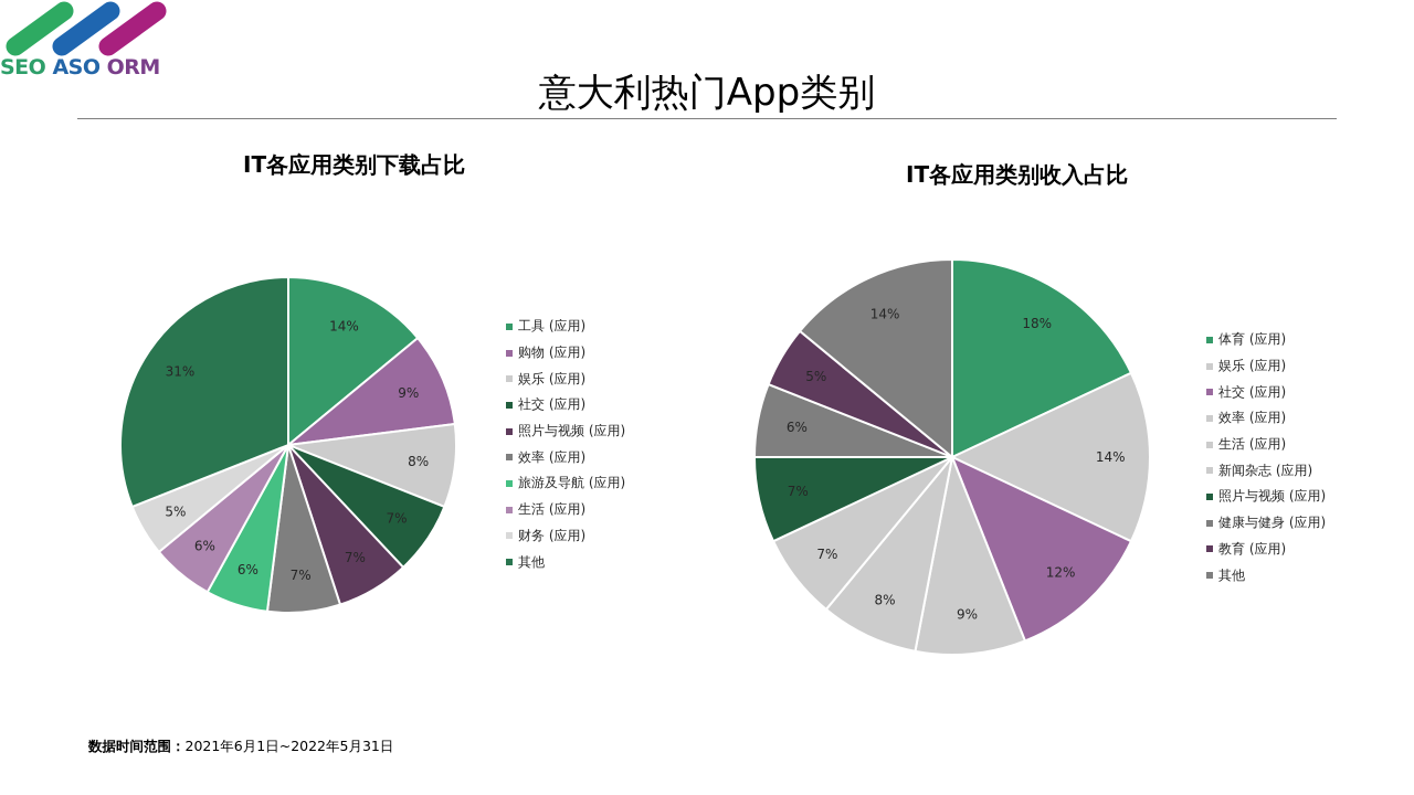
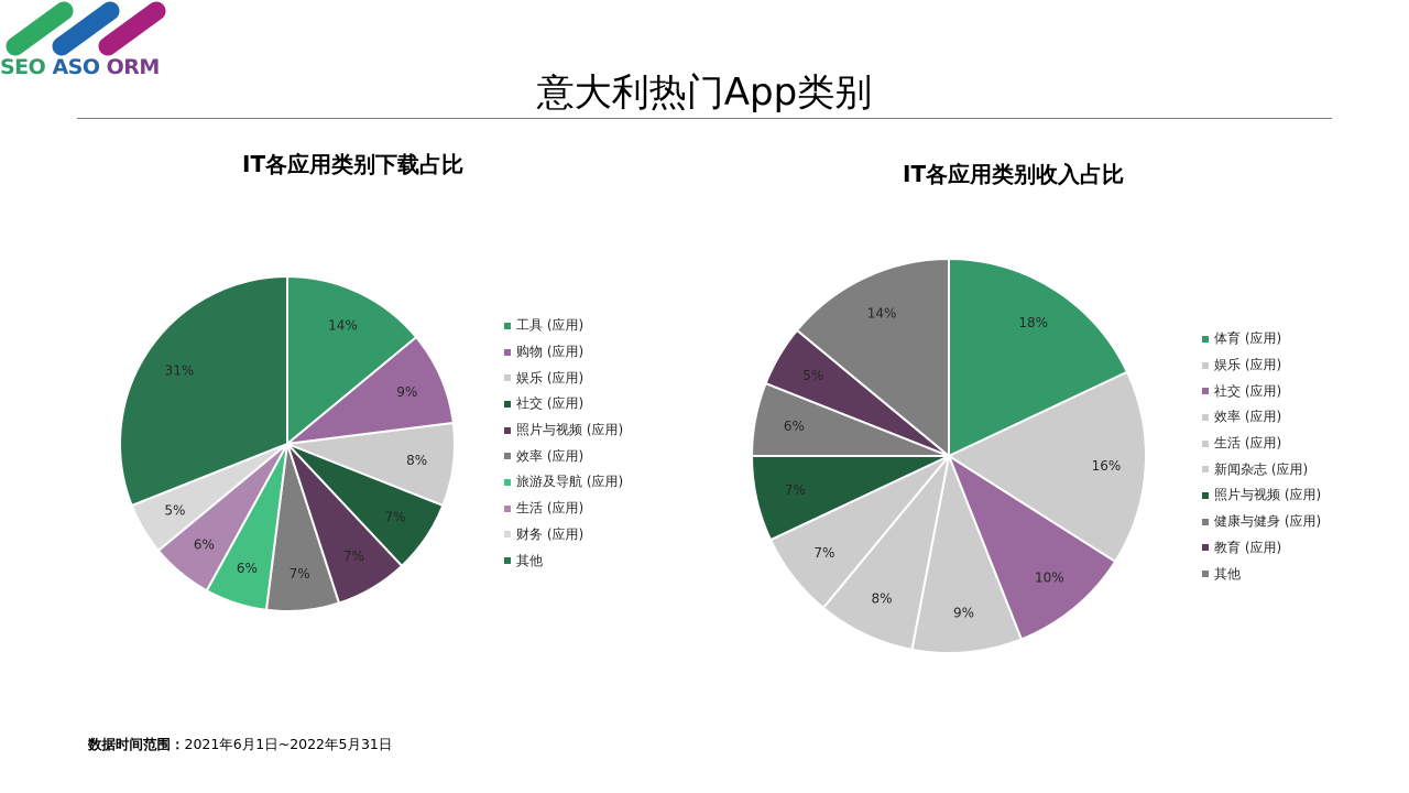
IT各应用类别收入占比/娱乐 (应用): 14% -> 16%
IT各应用类别收入占比/社交 (应用): 12% -> 10%
